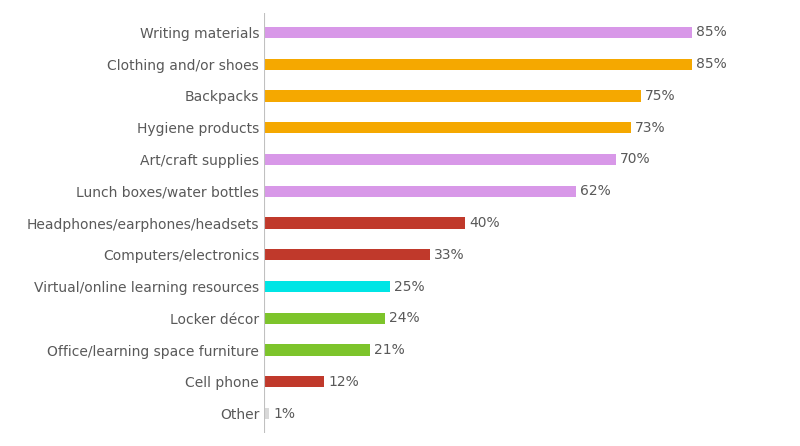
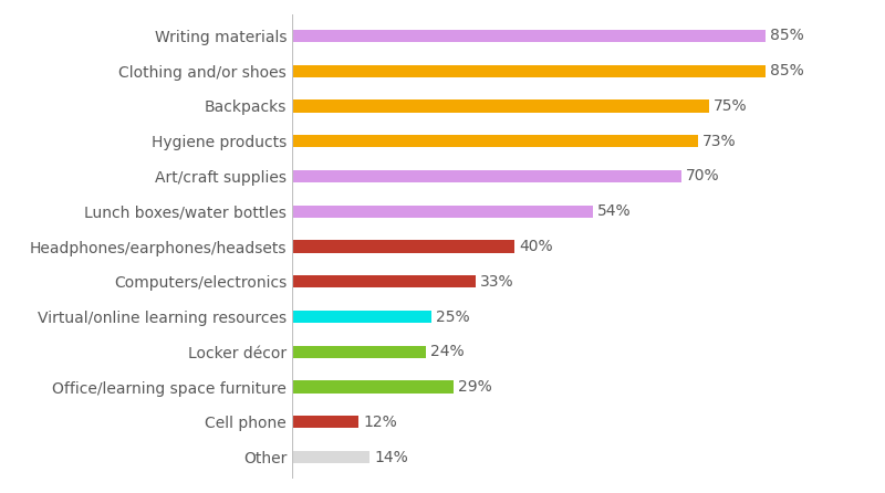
Lunch boxes/water bottles: 62% -> 54%
Office/learning space furniture: 21% -> 29%
Other: 1% -> 14%
